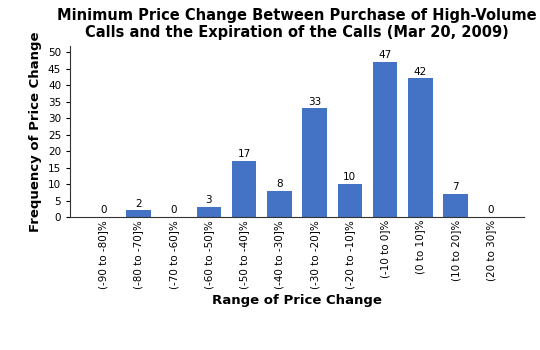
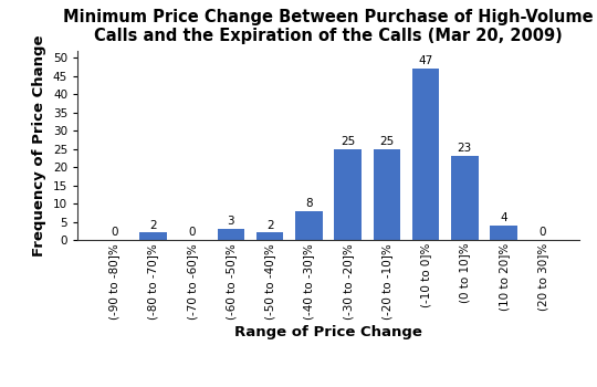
(-50 to -40]%: 17 -> 2
(-30 to -20]%: 33 -> 25
(-20 to -10]%: 10 -> 25
(0 to 10]%: 42 -> 23
(10 to 20]%: 7 -> 4
